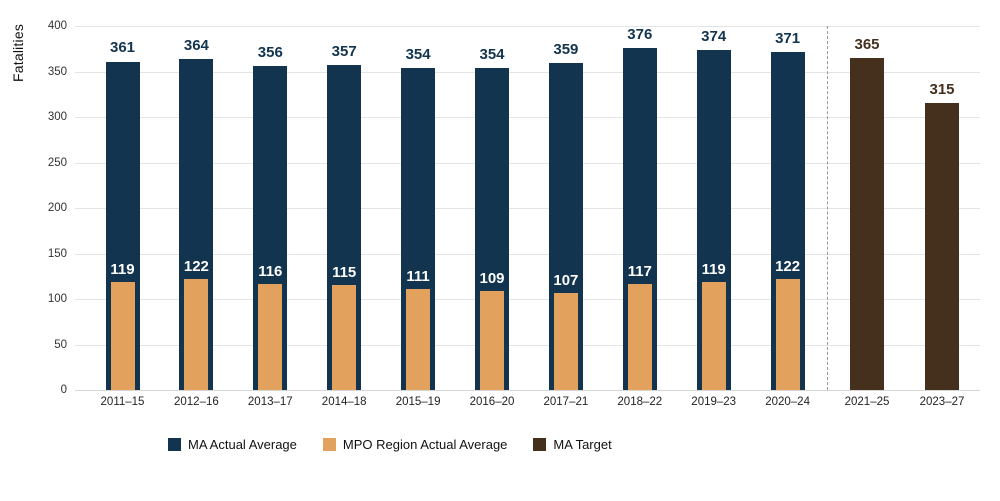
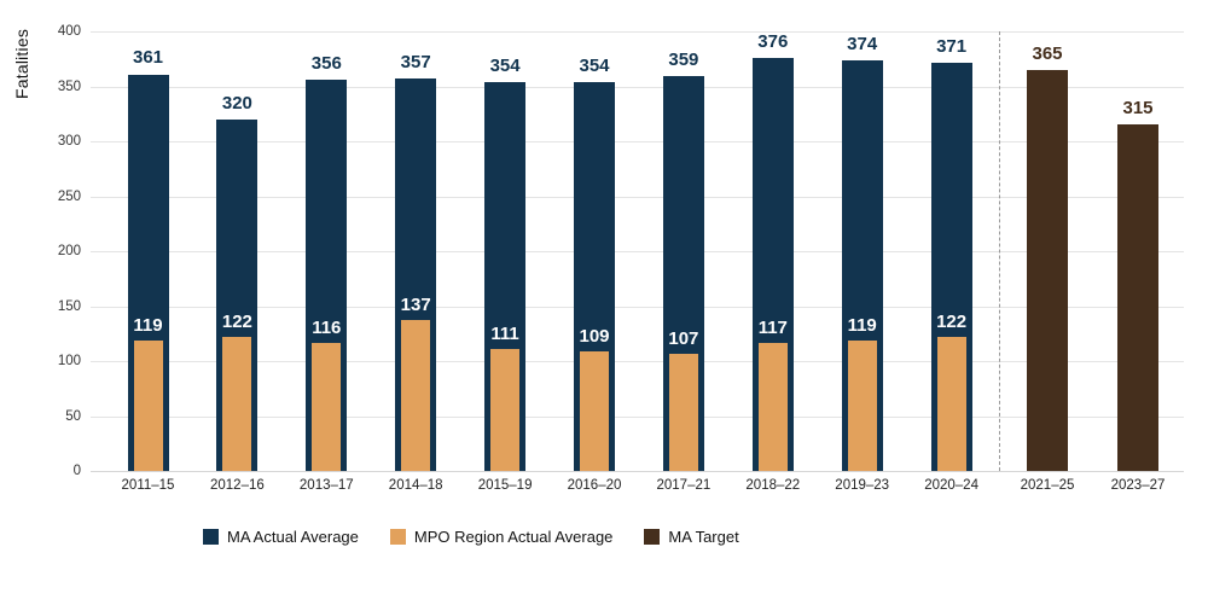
MA Actual Average/2012–16: 364 -> 320
MPO Region Actual Average/2014–18: 115 -> 137
